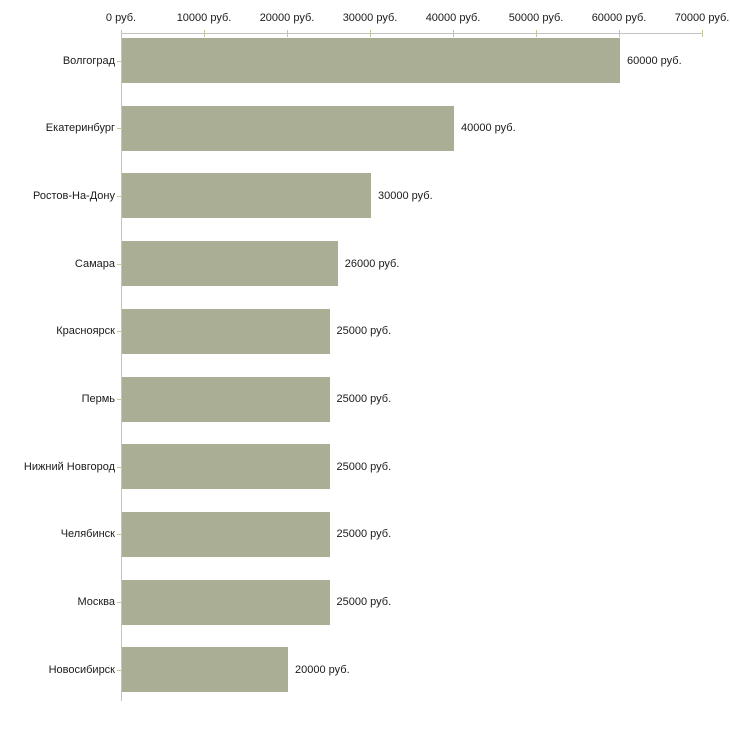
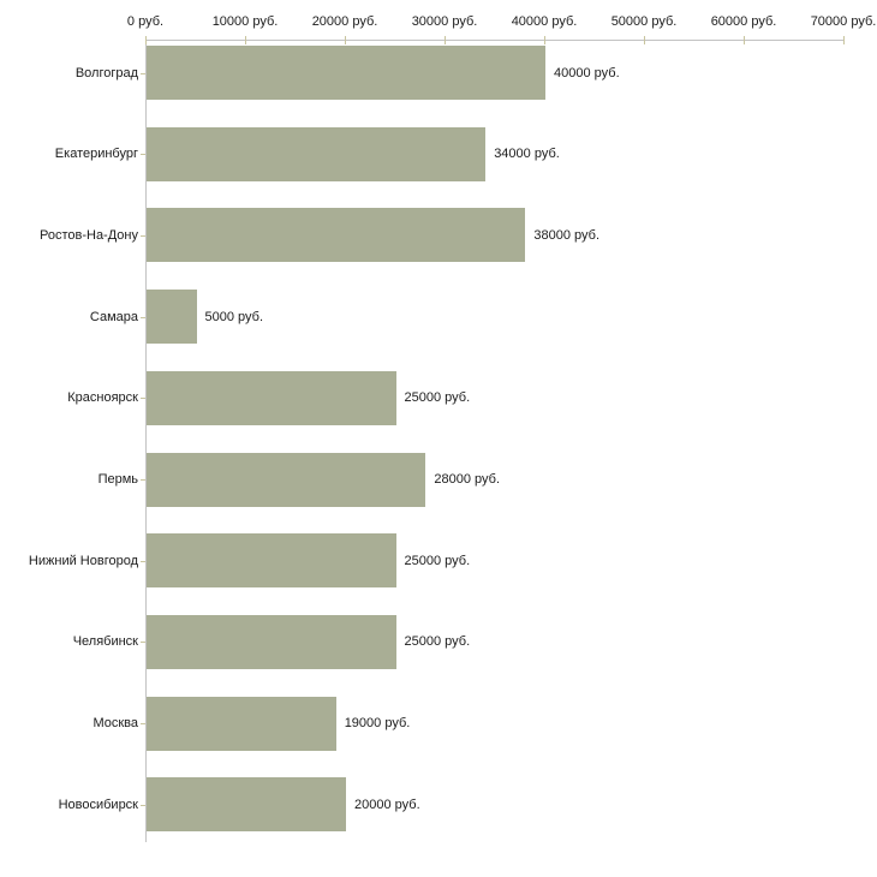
Волгоград: 60000 -> 40000
Екатеринбург: 40000 -> 34000
Ростов-На-Дону: 30000 -> 38000
Самара: 26000 -> 5000
Пермь: 25000 -> 28000
Москва: 25000 -> 19000
